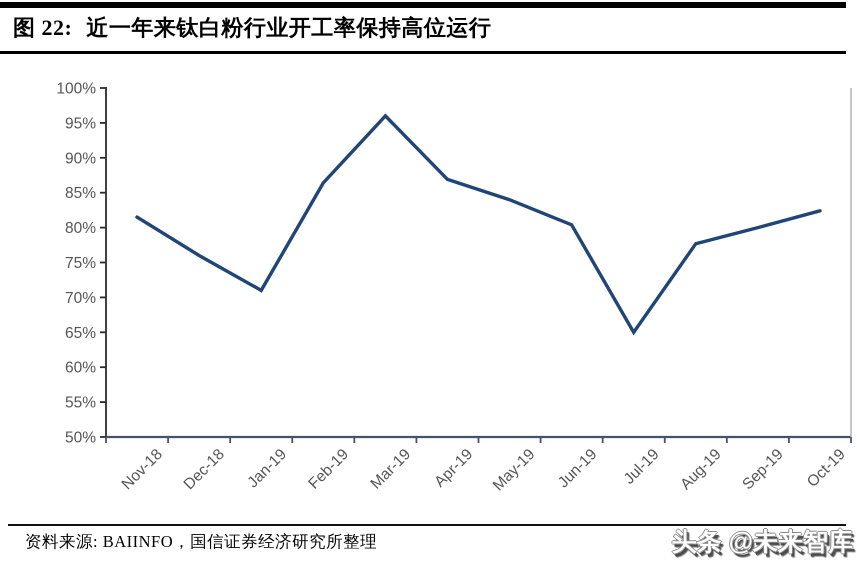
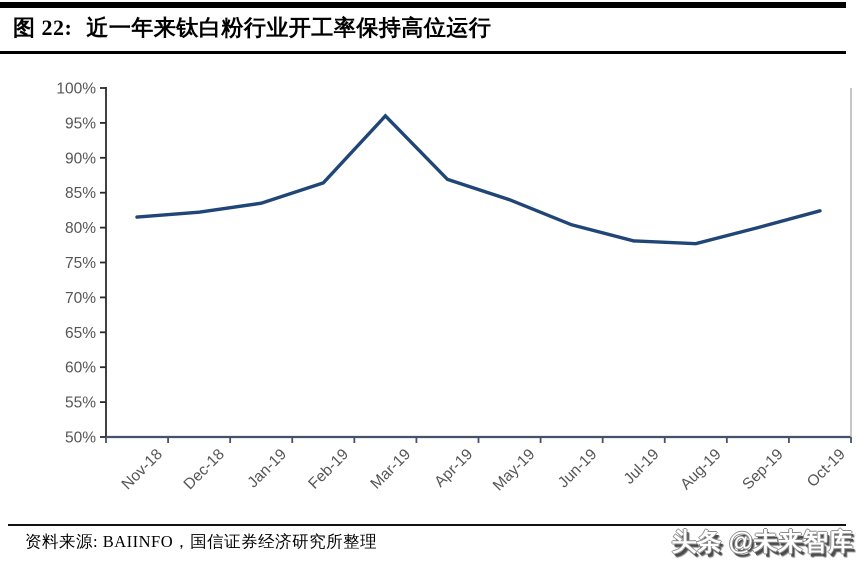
Dec-18: 76% -> 82%
Jan-19: 71% -> 84%
Jul-19: 65% -> 78%
